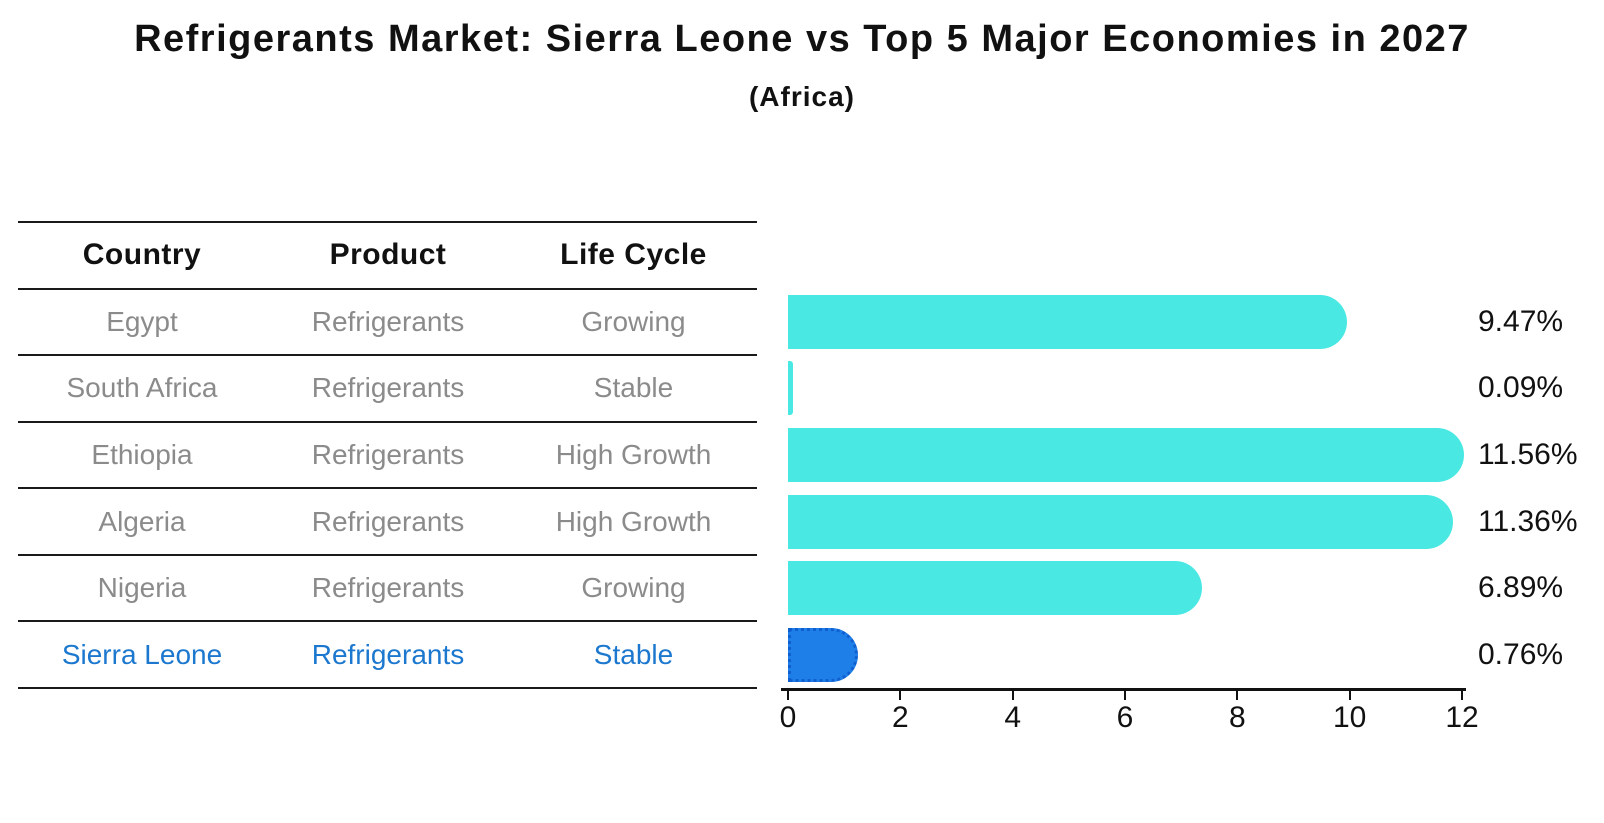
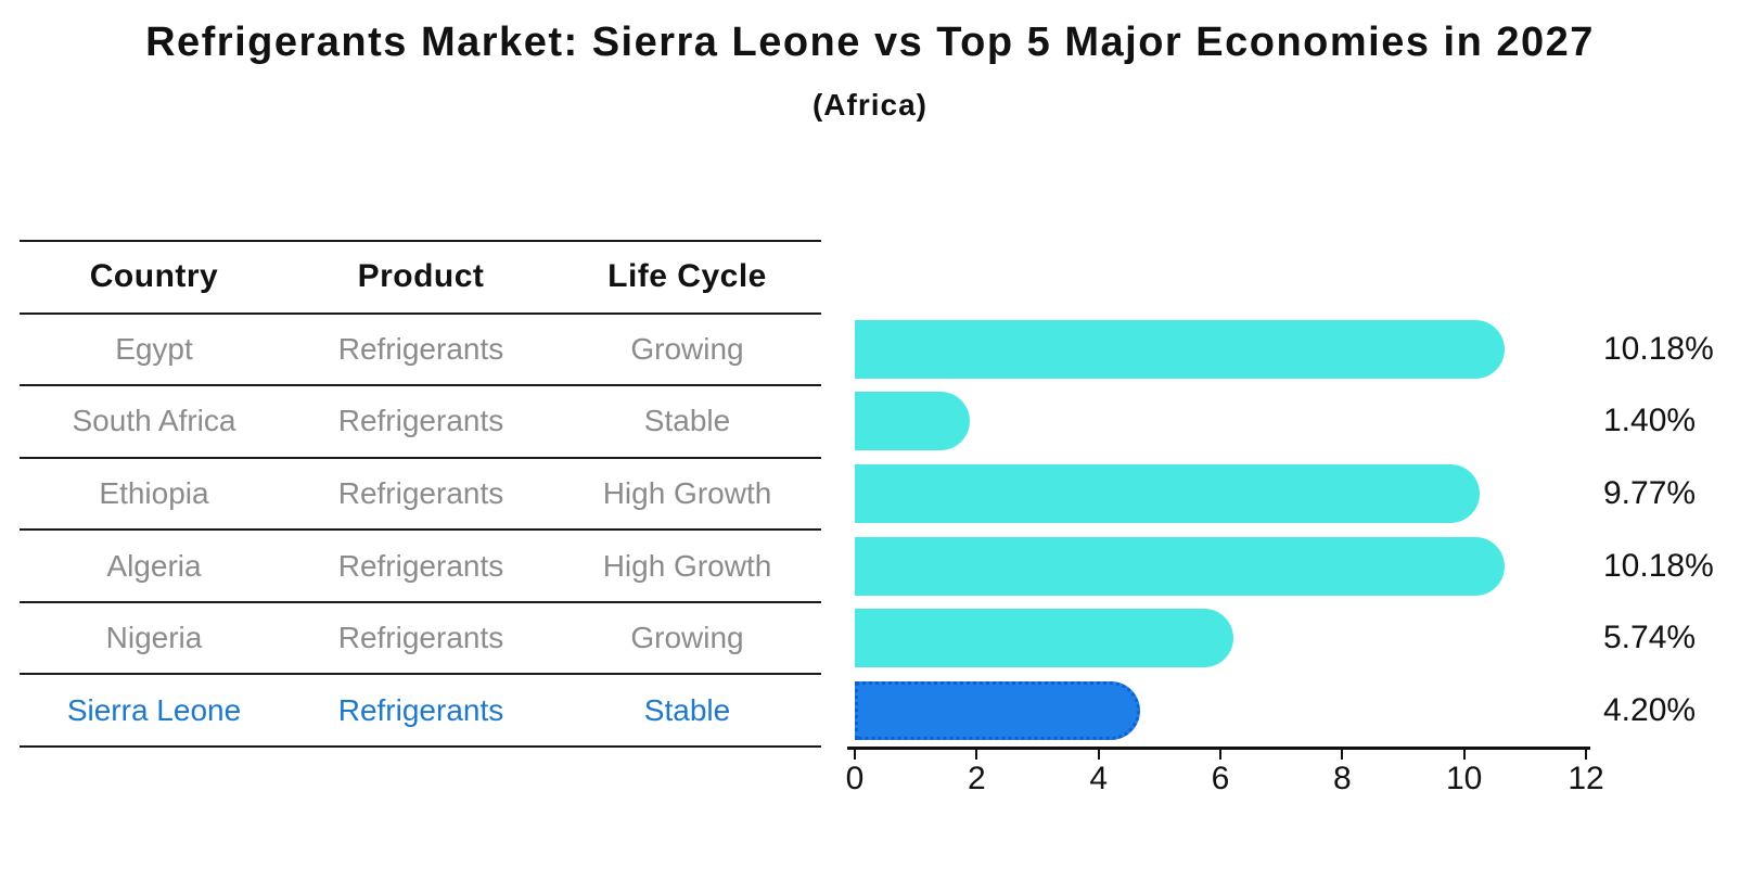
Egypt: 9.47% -> 10.18%
South Africa: 0.09% -> 1.40%
Ethiopia: 11.56% -> 9.77%
Algeria: 11.36% -> 10.18%
Nigeria: 6.89% -> 5.74%
Sierra Leone: 0.76% -> 4.20%
